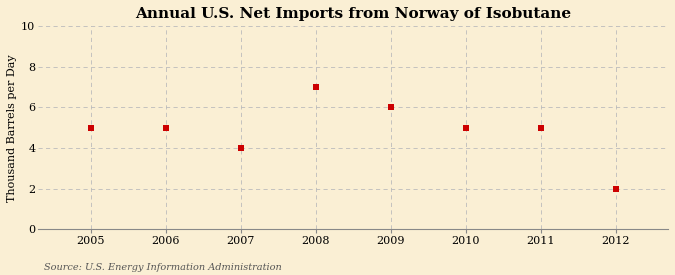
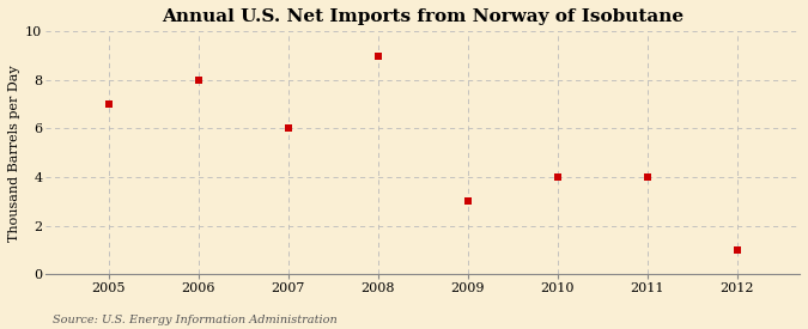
2005: 5 -> 7
2006: 5 -> 8
2007: 4 -> 6
2008: 7 -> 9
2009: 6 -> 3
2010: 5 -> 4
2011: 5 -> 4
2012: 2 -> 1
